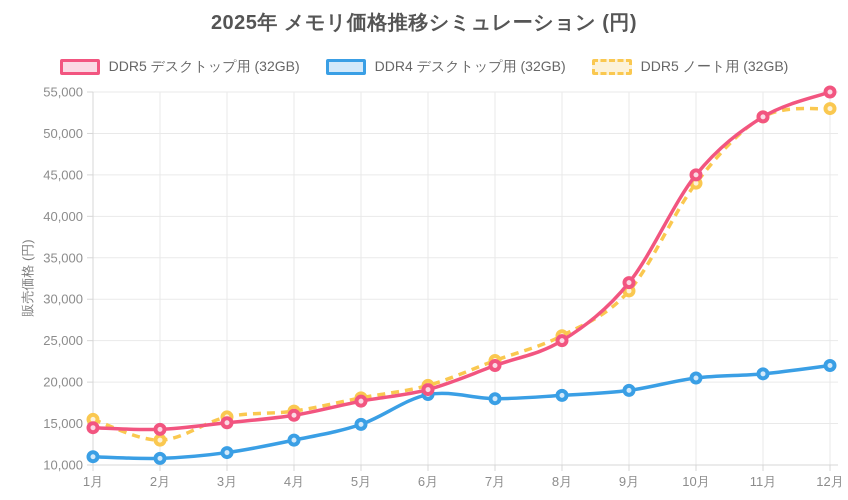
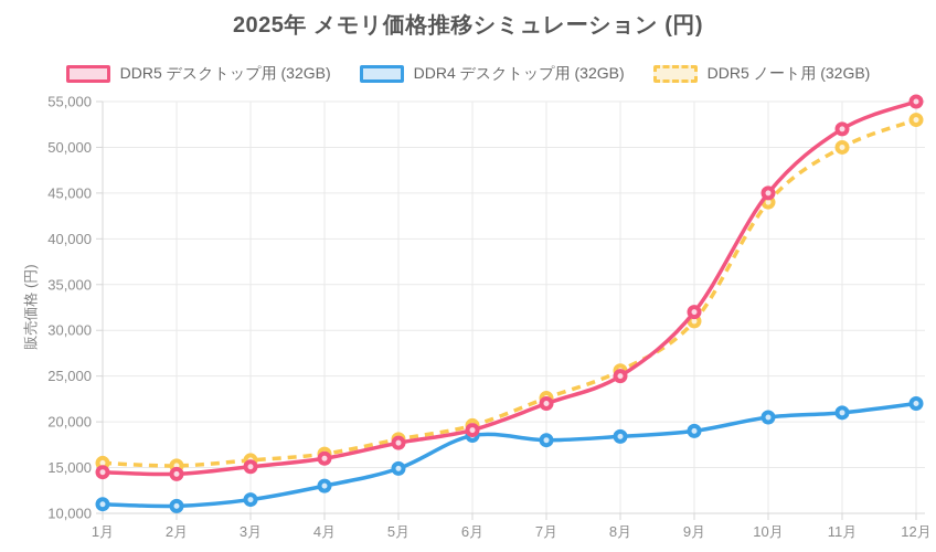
DDR5 ノート用 (32GB)/2月: 13000 -> 15000
DDR5 ノート用 (32GB)/11月: 52000 -> 50000
